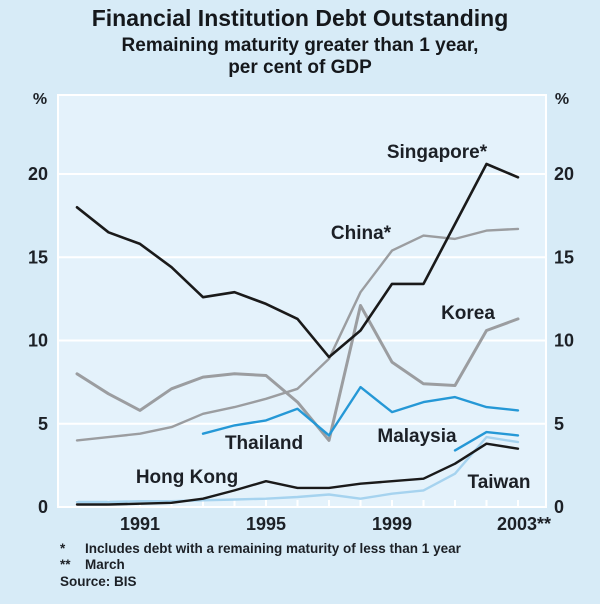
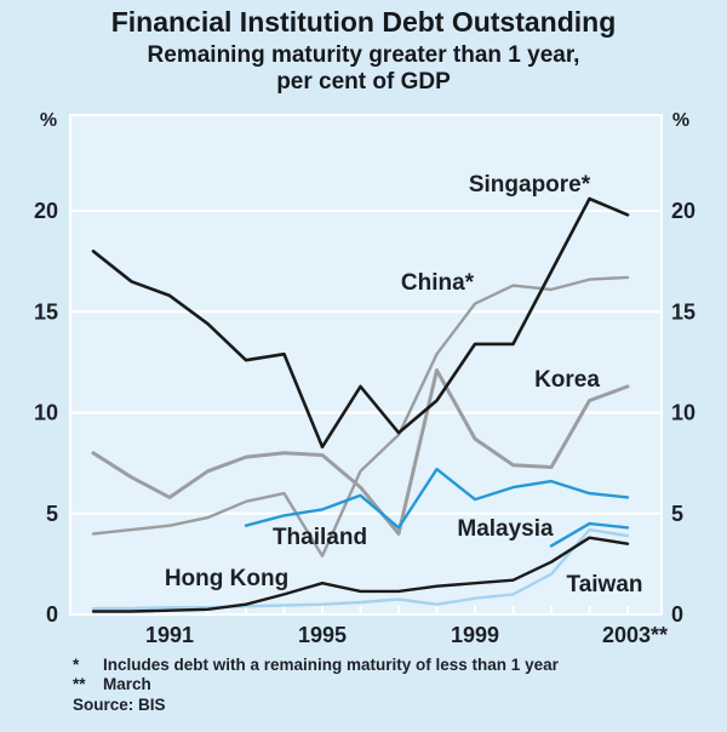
China*/1995: 6.5 -> 2.9
Singapore*/1995: 12.2 -> 8.3
